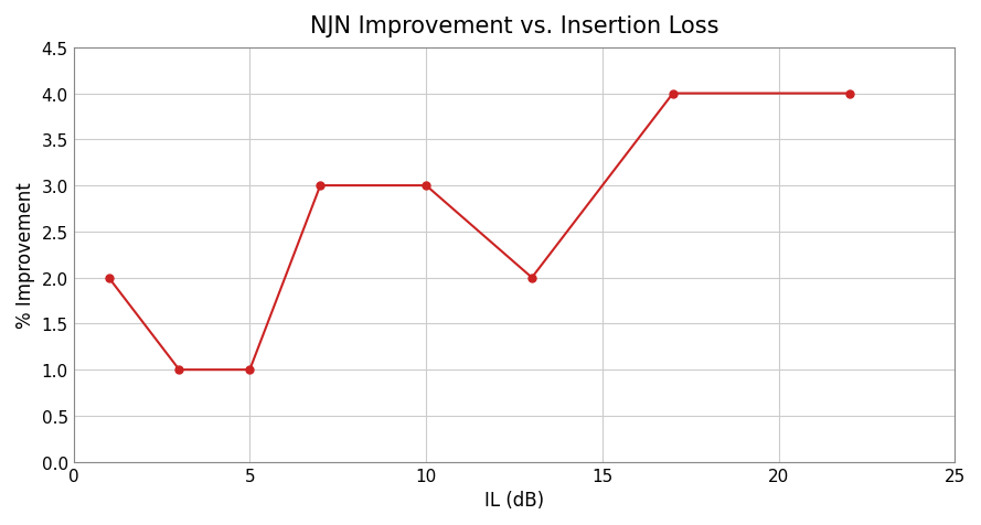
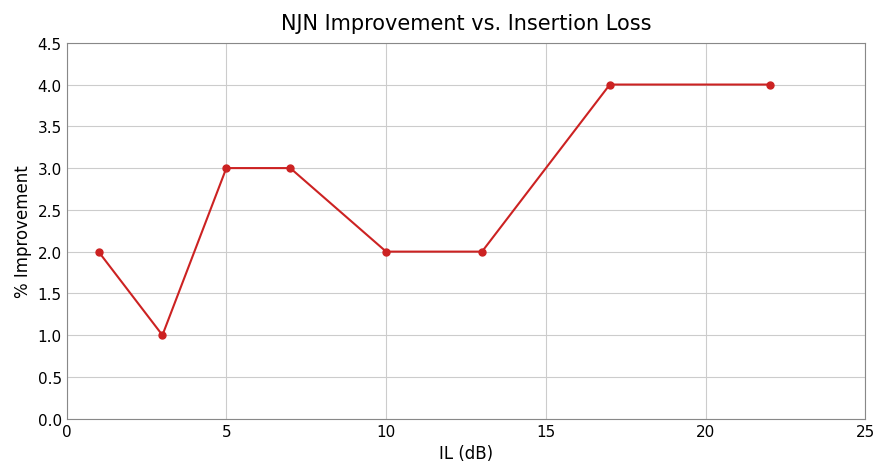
5: 1 -> 3
10: 3 -> 2
